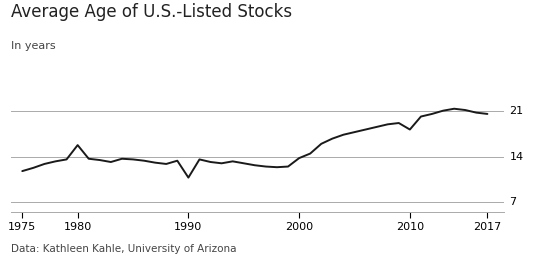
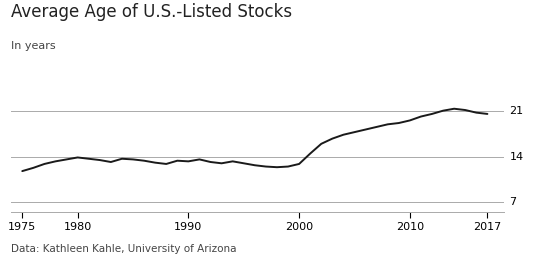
1980: 15.8 -> 13.9
1990: 10.8 -> 13.3
2000: 13.8 -> 12.9
2010: 18.2 -> 19.6
